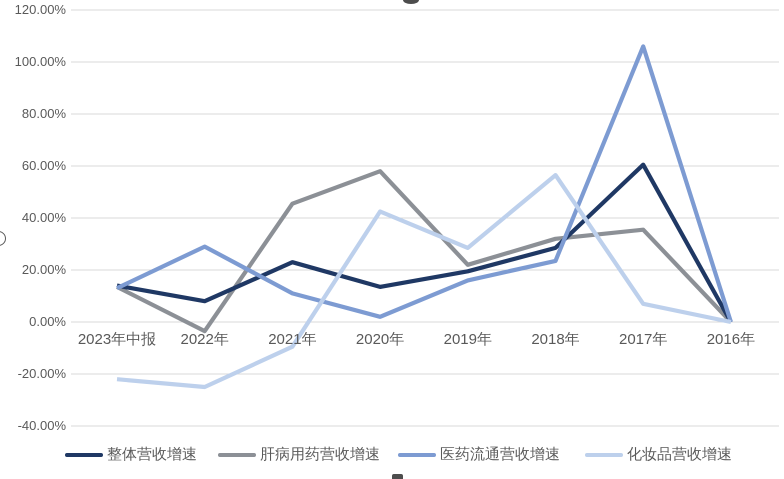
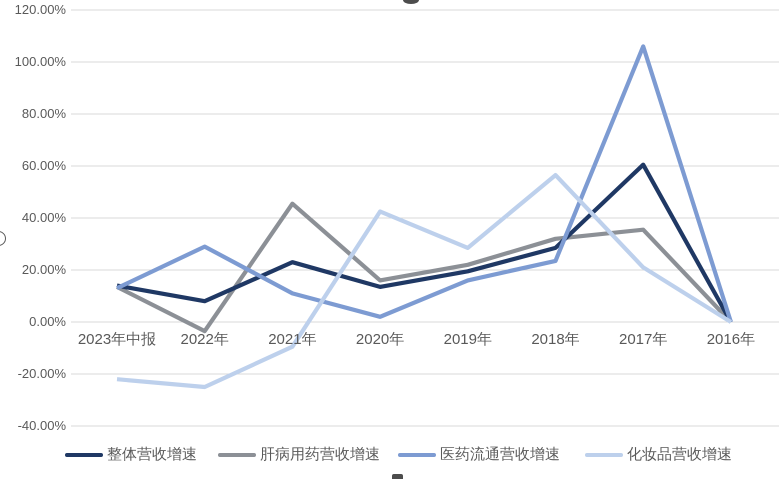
肝病用药营收增速/2020年: 58% -> 16%
化妆品营收增速/2017年: 7% -> 21%
